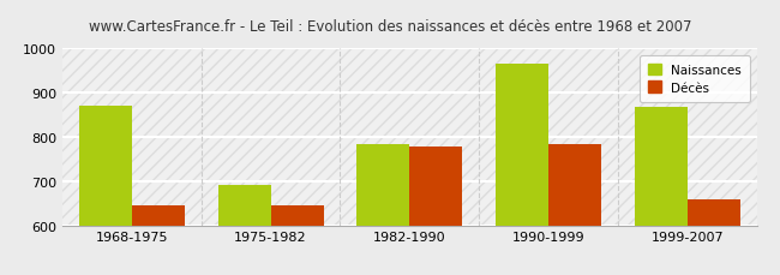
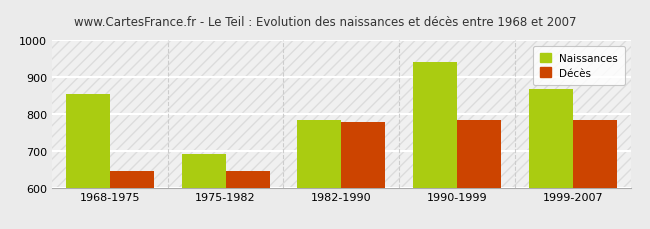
Naissances/1968-1975: 870 -> 855
Naissances/1990-1999: 965 -> 940
Décès/1999-2007: 660 -> 785
